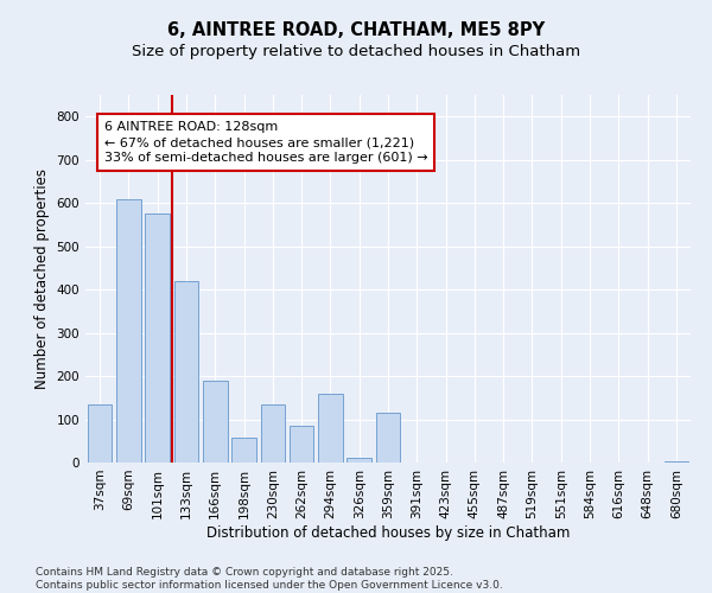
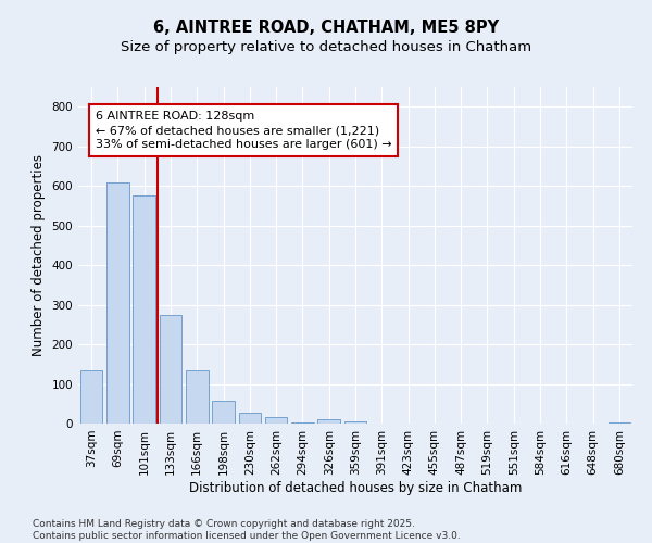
133sqm: 420 -> 275
166sqm: 190 -> 133
230sqm: 135 -> 28
262sqm: 85 -> 17
294sqm: 160 -> 4
359sqm: 115 -> 5
